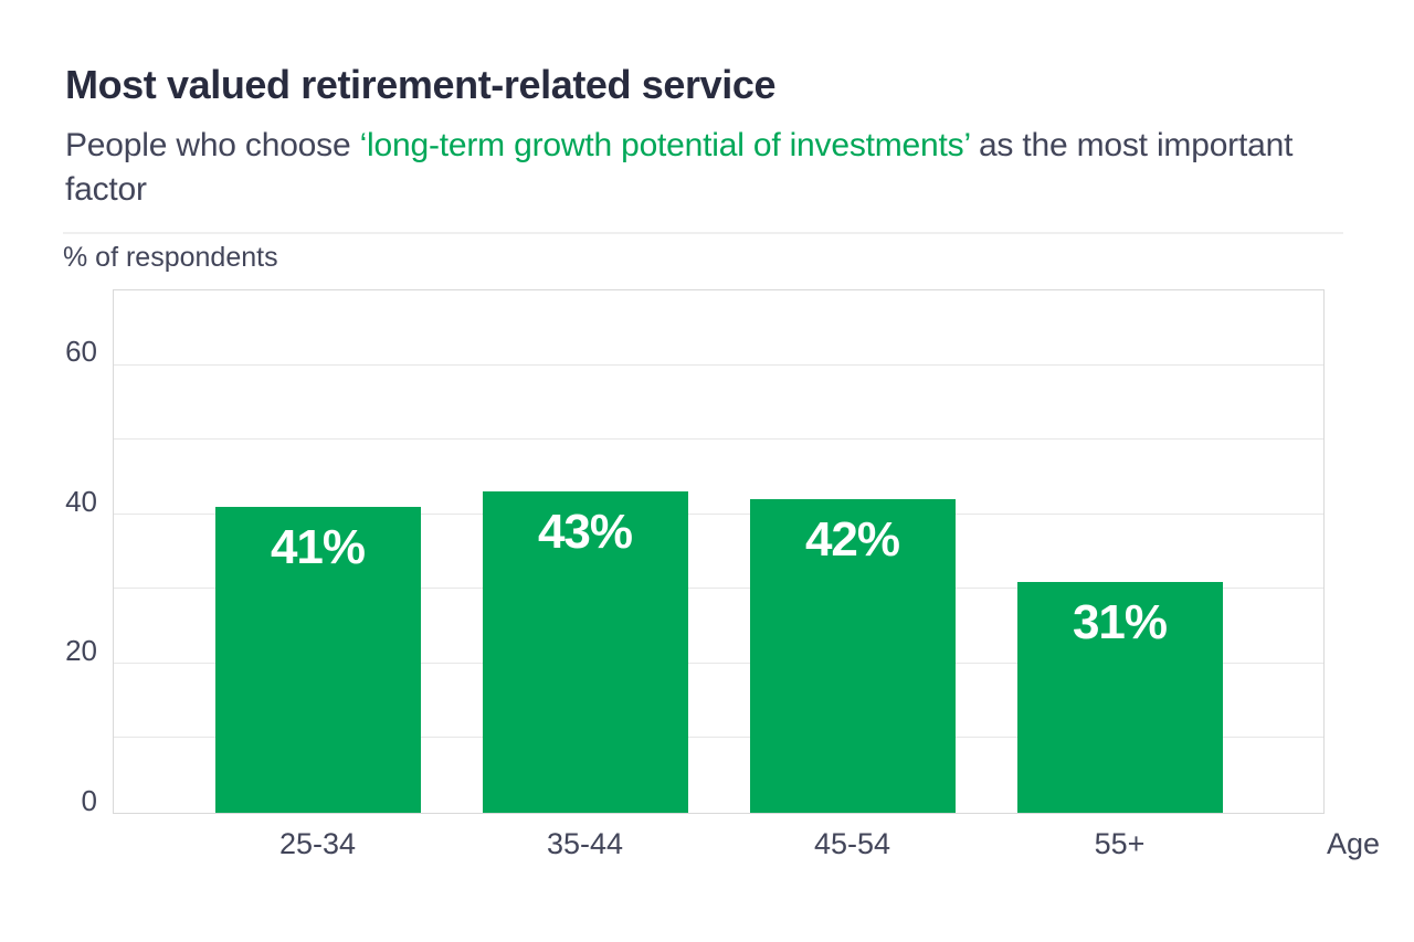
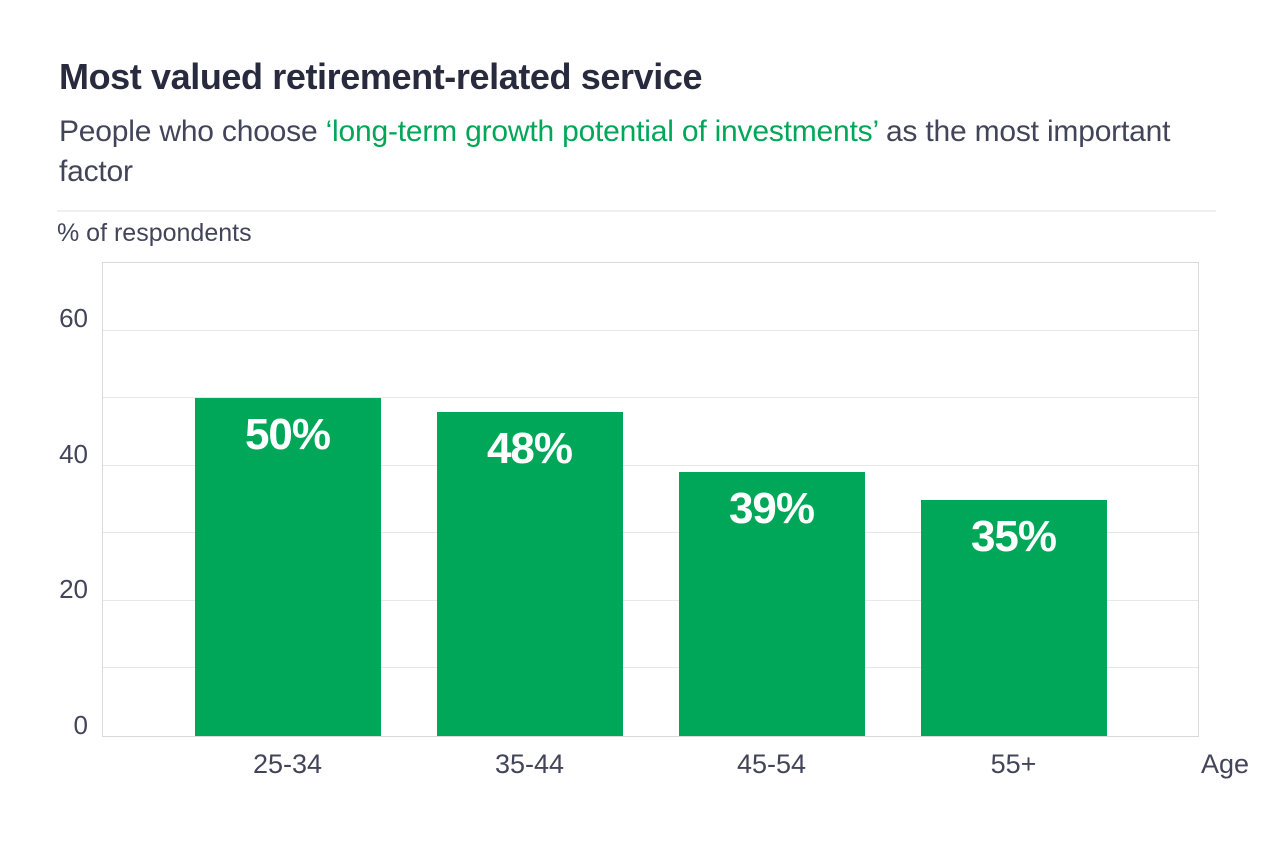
25-34: 41% -> 50%
35-44: 43% -> 48%
45-54: 42% -> 39%
55+: 31% -> 35%
